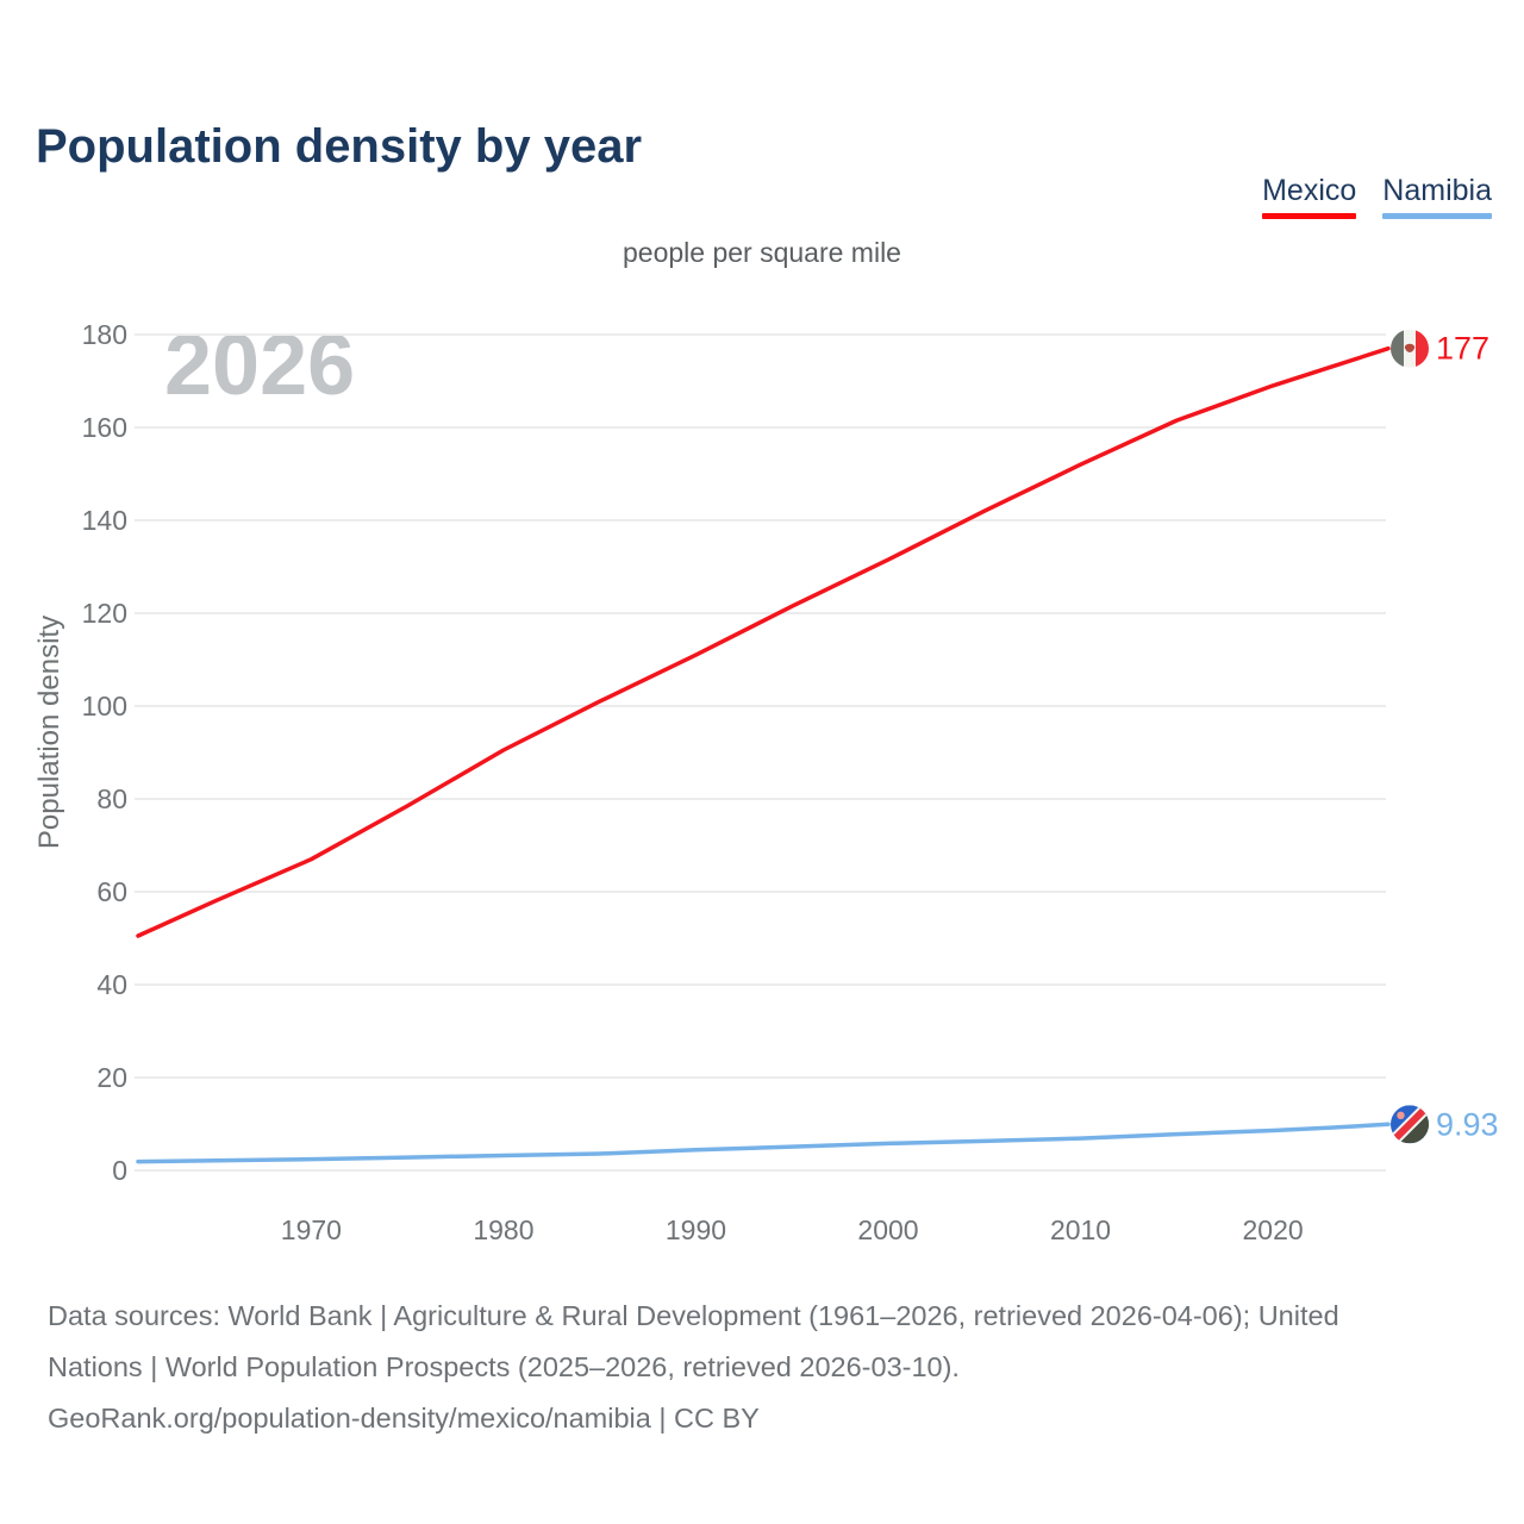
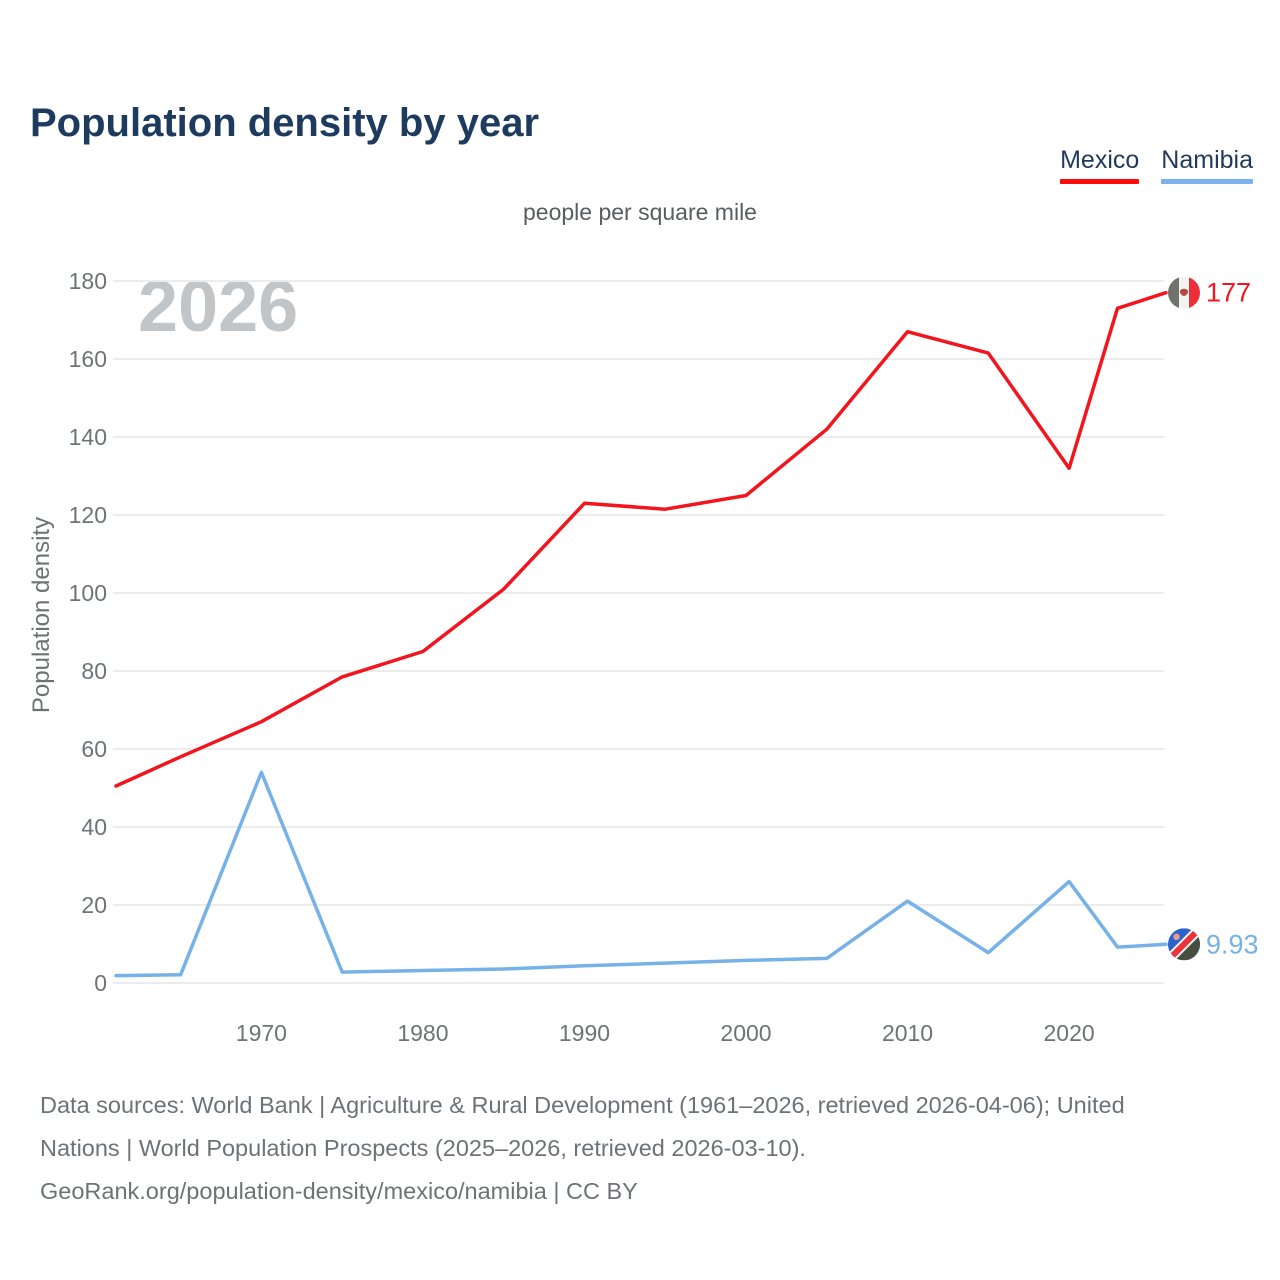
Namibia/1970: 2 -> 54
Mexico/1980: 90 -> 85
Mexico/1990: 111 -> 123
Mexico/2000: 132 -> 125
Mexico/2010: 152 -> 167
Namibia/2010: 7 -> 21
Mexico/2020: 169 -> 132
Namibia/2020: 9 -> 26
